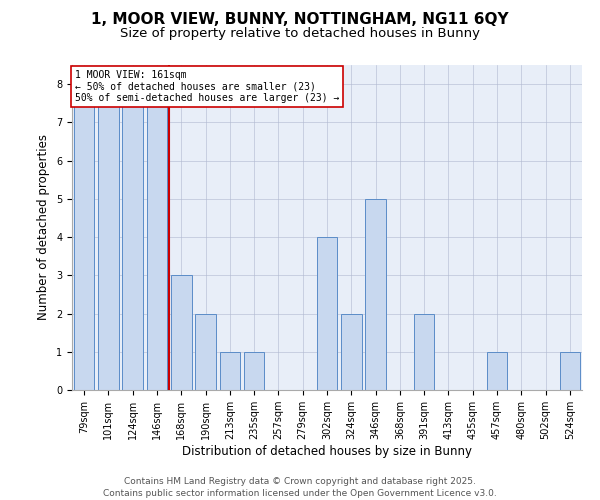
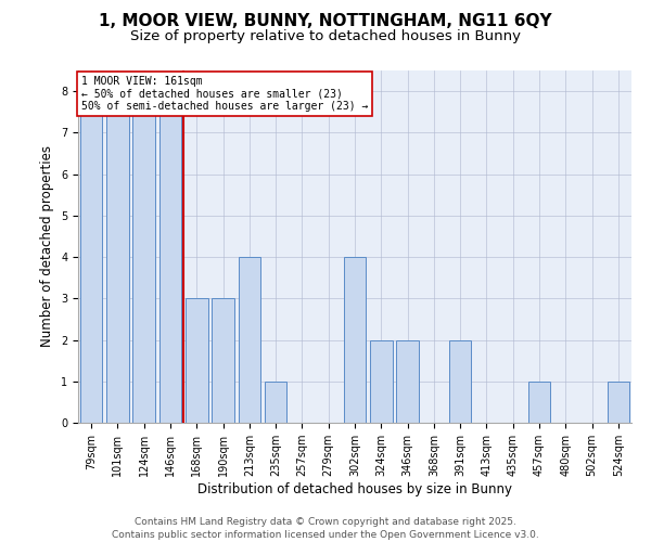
190sqm: 2 -> 3
213sqm: 1 -> 4
346sqm: 5 -> 2
